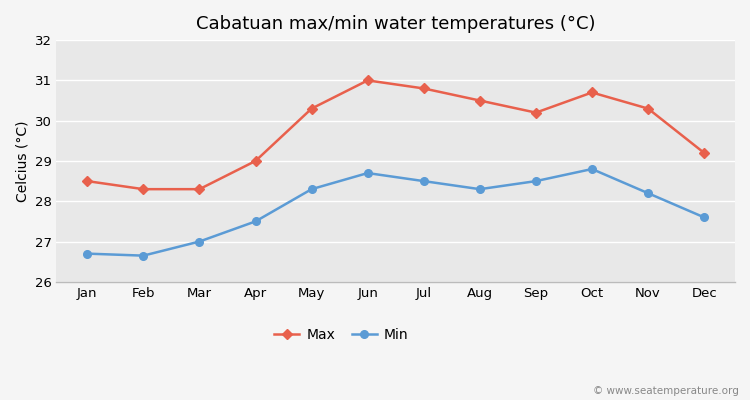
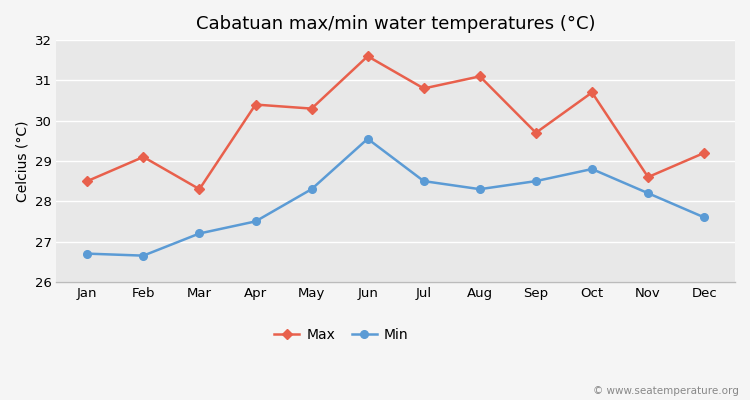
Max/Feb: 28.3 -> 29.1
Min/Mar: 27.00 -> 27.20
Max/Apr: 29.0 -> 30.4
Max/Jun: 31.0 -> 31.6
Min/Jun: 28.70 -> 29.55
Max/Aug: 30.5 -> 31.1
Max/Sep: 30.2 -> 29.7
Max/Nov: 30.3 -> 28.6
